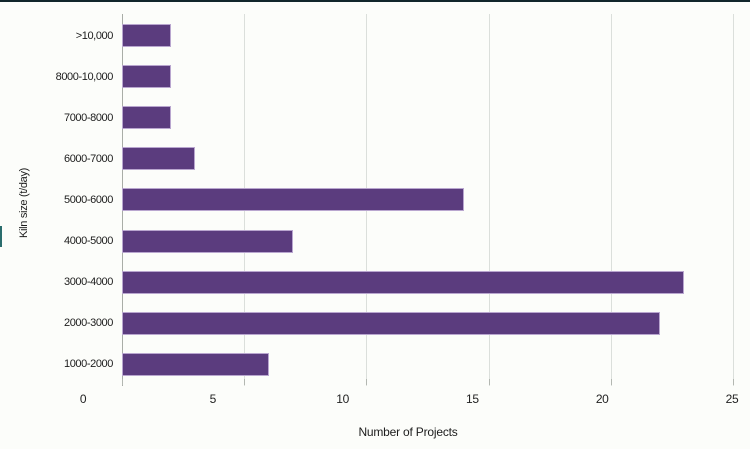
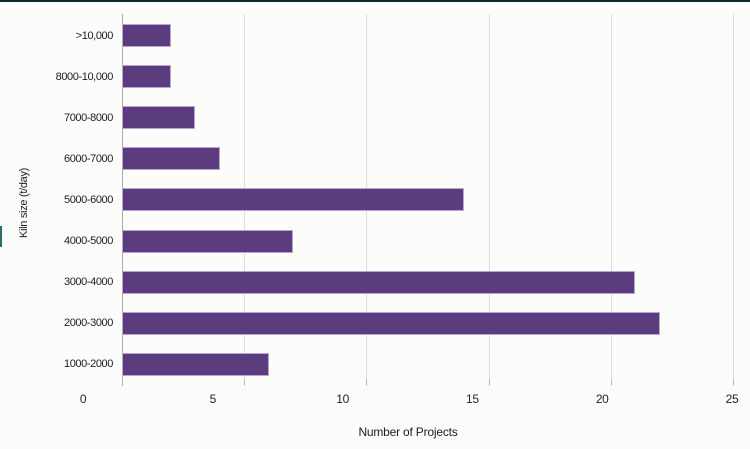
7000-8000: 2 -> 3
6000-7000: 3 -> 4
3000-4000: 23 -> 21
